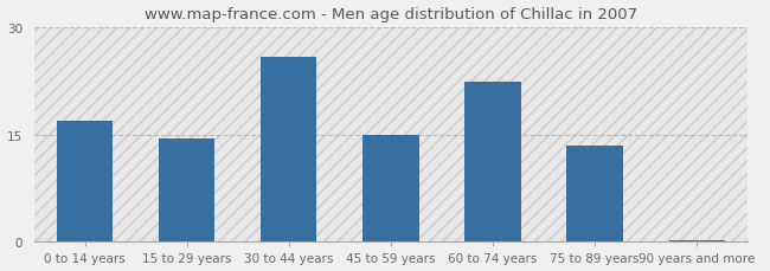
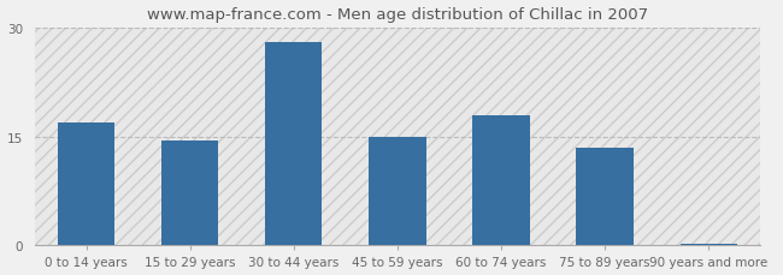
30 to 44 years: 25.8 -> 28.0
60 to 74 years: 22.4 -> 18.0
